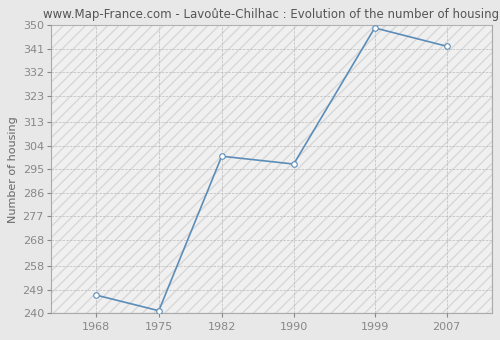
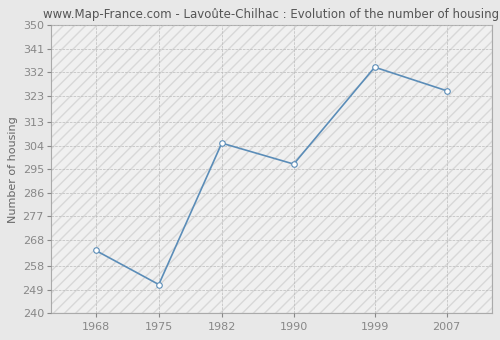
1968: 247 -> 264
1975: 241 -> 251
1982: 300 -> 305
1999: 349 -> 334
2007: 342 -> 325
